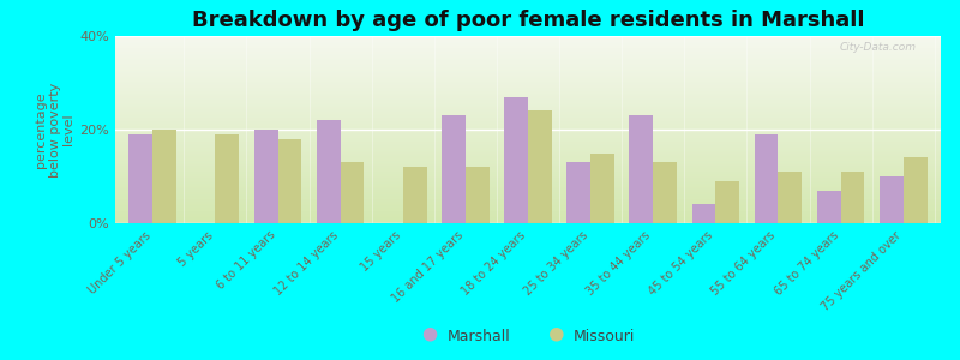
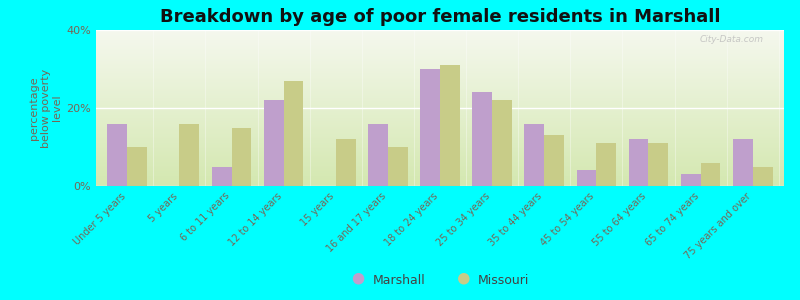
Marshall/Under 5 years: 19% -> 16%
Missouri/Under 5 years: 20% -> 10%
Missouri/5 years: 19% -> 16%
Marshall/6 to 11 years: 20% -> 5%
Missouri/6 to 11 years: 18% -> 15%
Missouri/12 to 14 years: 13% -> 27%
Marshall/16 and 17 years: 23% -> 16%
Missouri/16 and 17 years: 12% -> 10%
Marshall/18 to 24 years: 27% -> 30%
Missouri/18 to 24 years: 24% -> 31%
Marshall/25 to 34 years: 13% -> 24%
Missouri/25 to 34 years: 15% -> 22%
Marshall/35 to 44 years: 23% -> 16%
Missouri/45 to 54 years: 9% -> 11%
Marshall/55 to 64 years: 19% -> 12%
Marshall/65 to 74 years: 7% -> 3%
Missouri/65 to 74 years: 11% -> 6%
Marshall/75 years and over: 10% -> 12%
Missouri/75 years and over: 14% -> 5%
